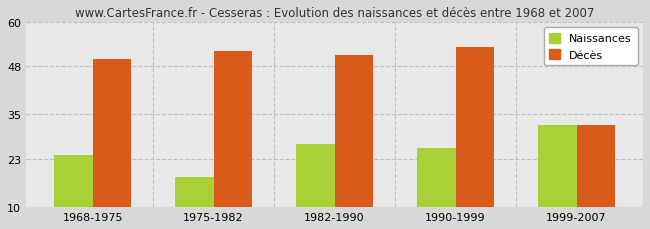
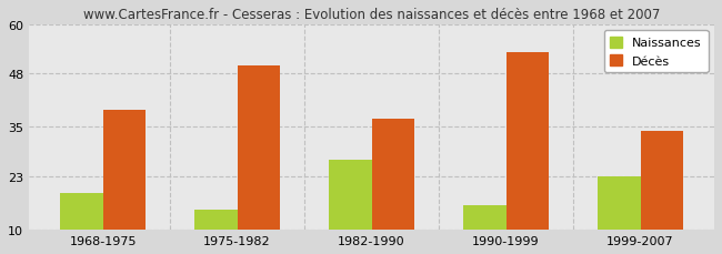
Naissances/1968-1975: 24 -> 19
Décès/1968-1975: 50 -> 39
Naissances/1975-1982: 18 -> 15
Décès/1975-1982: 52 -> 50
Décès/1982-1990: 51 -> 37
Naissances/1990-1999: 26 -> 16
Naissances/1999-2007: 32 -> 23
Décès/1999-2007: 32 -> 34
